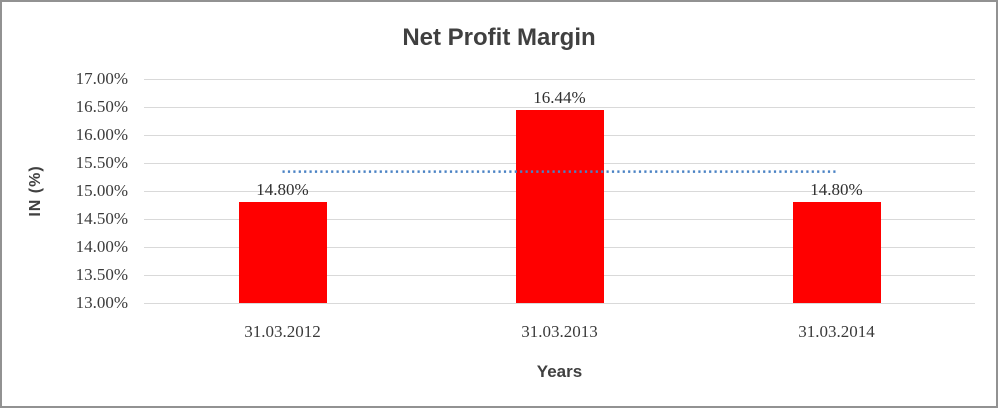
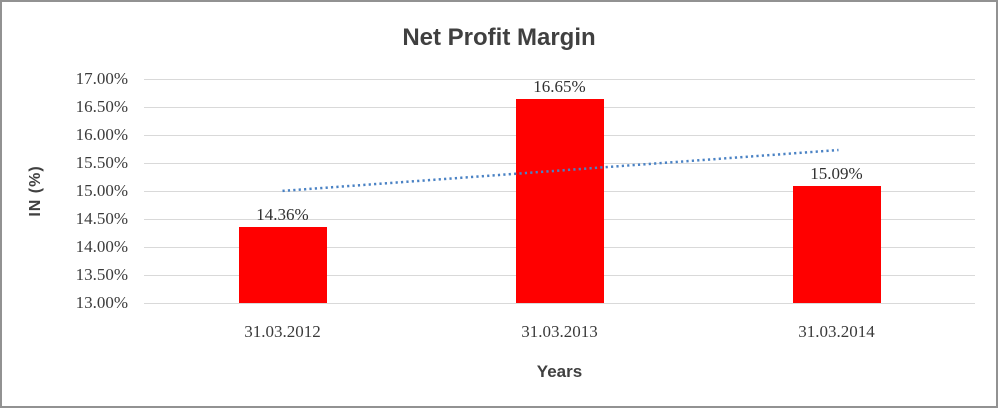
31.03.2012: 14.80% -> 14.36%
31.03.2013: 16.44% -> 16.65%
31.03.2014: 14.80% -> 15.09%
